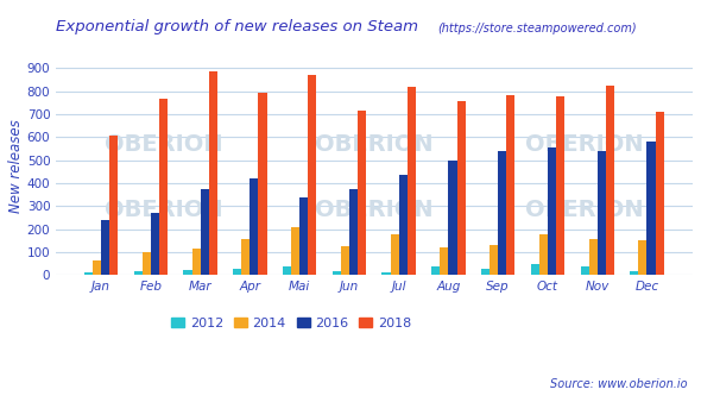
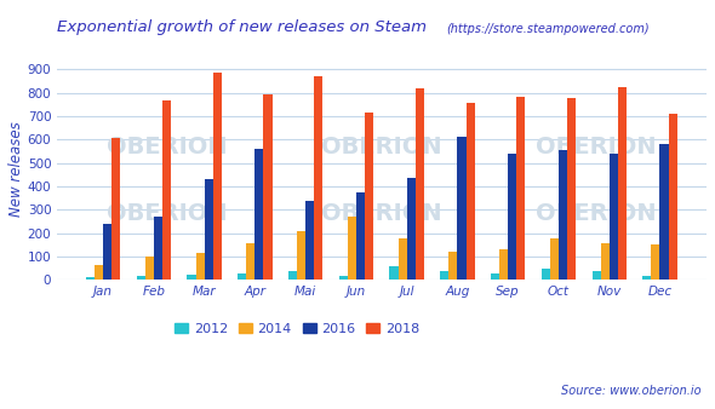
2016/Mar: 380 -> 430
2016/Apr: 420 -> 560
2014/Jun: 120 -> 270
2012/Jul: 20 -> 60
2016/Aug: 500 -> 610
